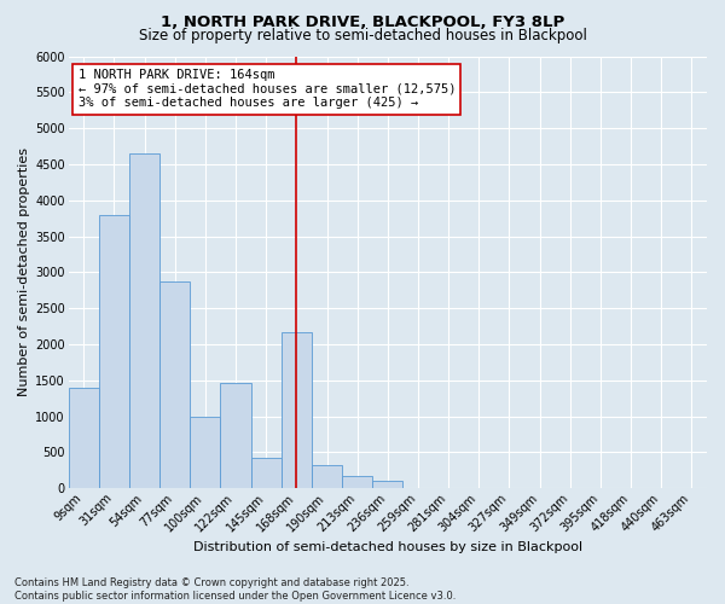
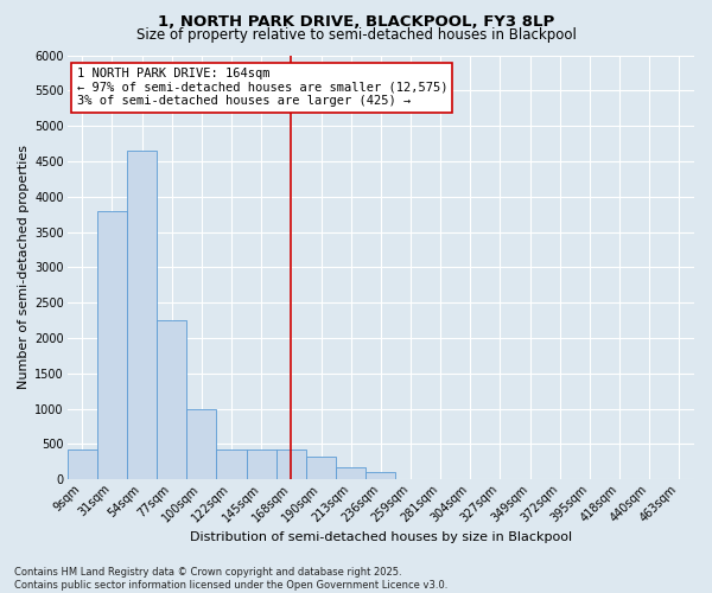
9sqm: 1400 -> 430
77sqm: 2880 -> 2250
122sqm: 1460 -> 430
168sqm: 2160 -> 430
